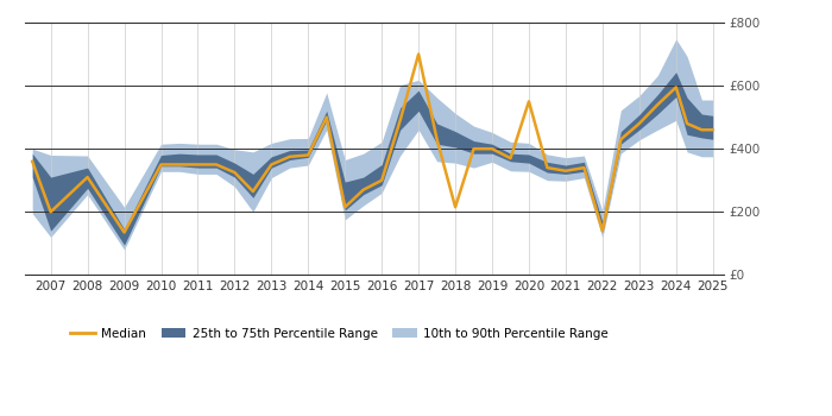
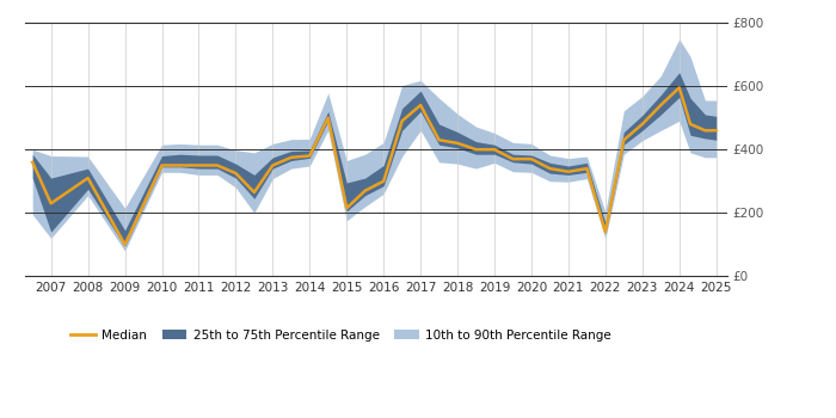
Median/2007: £200 -> £230
Median/2009: £135 -> £100
Median/2017: £700 -> £540
Median/2018: £215 -> £420
Median/2020: £550 -> £370
